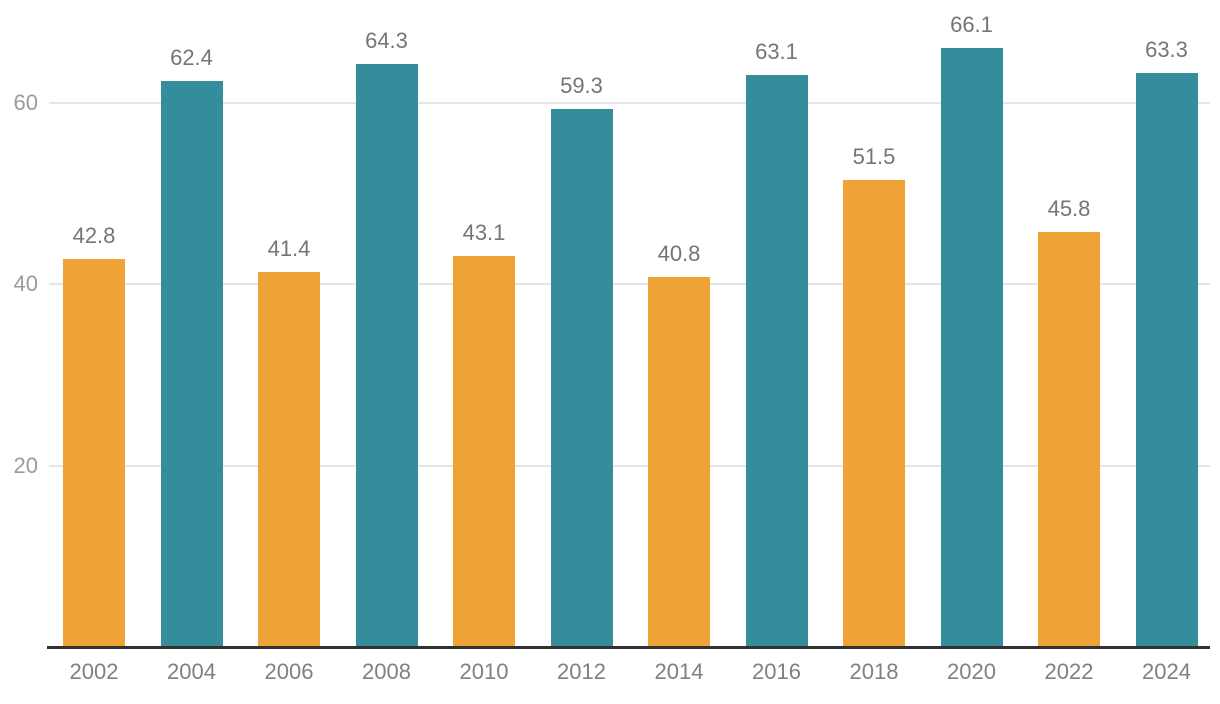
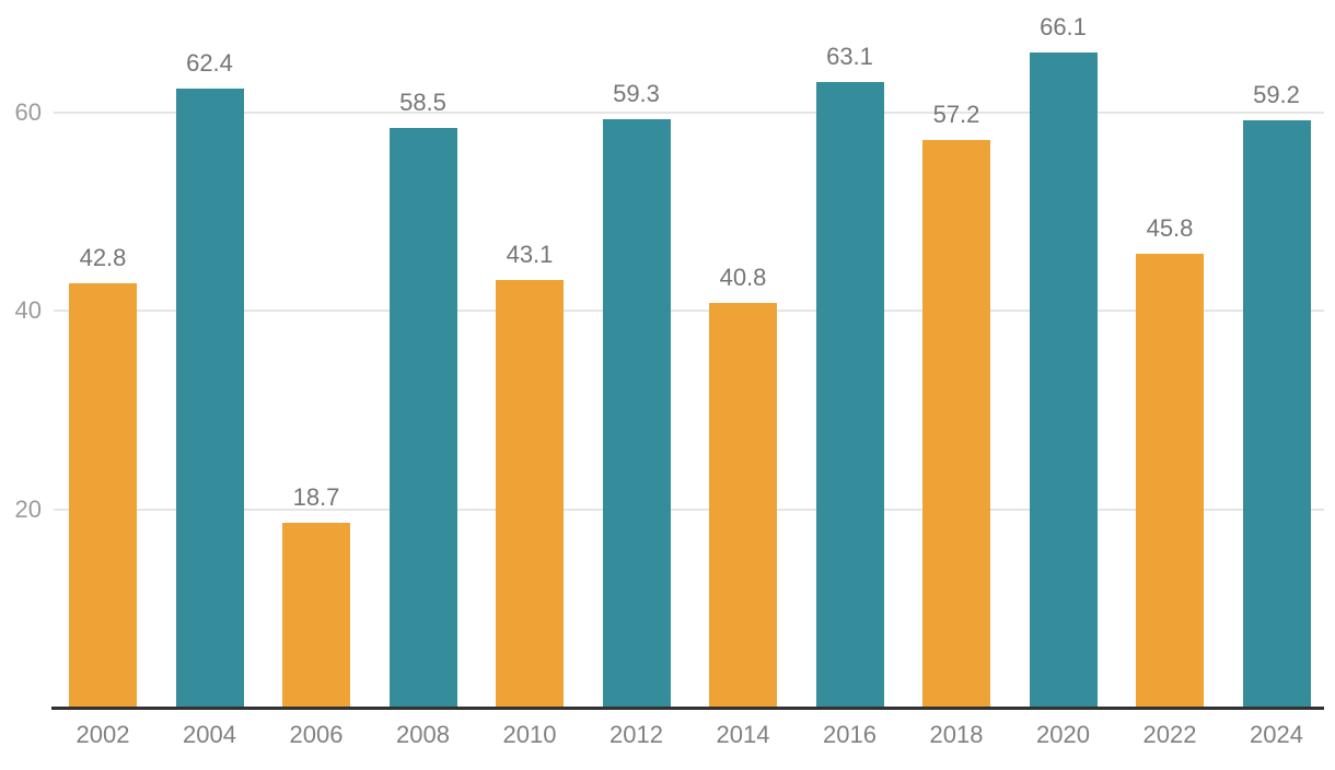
2006: 41.4 -> 18.7
2008: 64.3 -> 58.5
2018: 51.5 -> 57.2
2024: 63.3 -> 59.2
